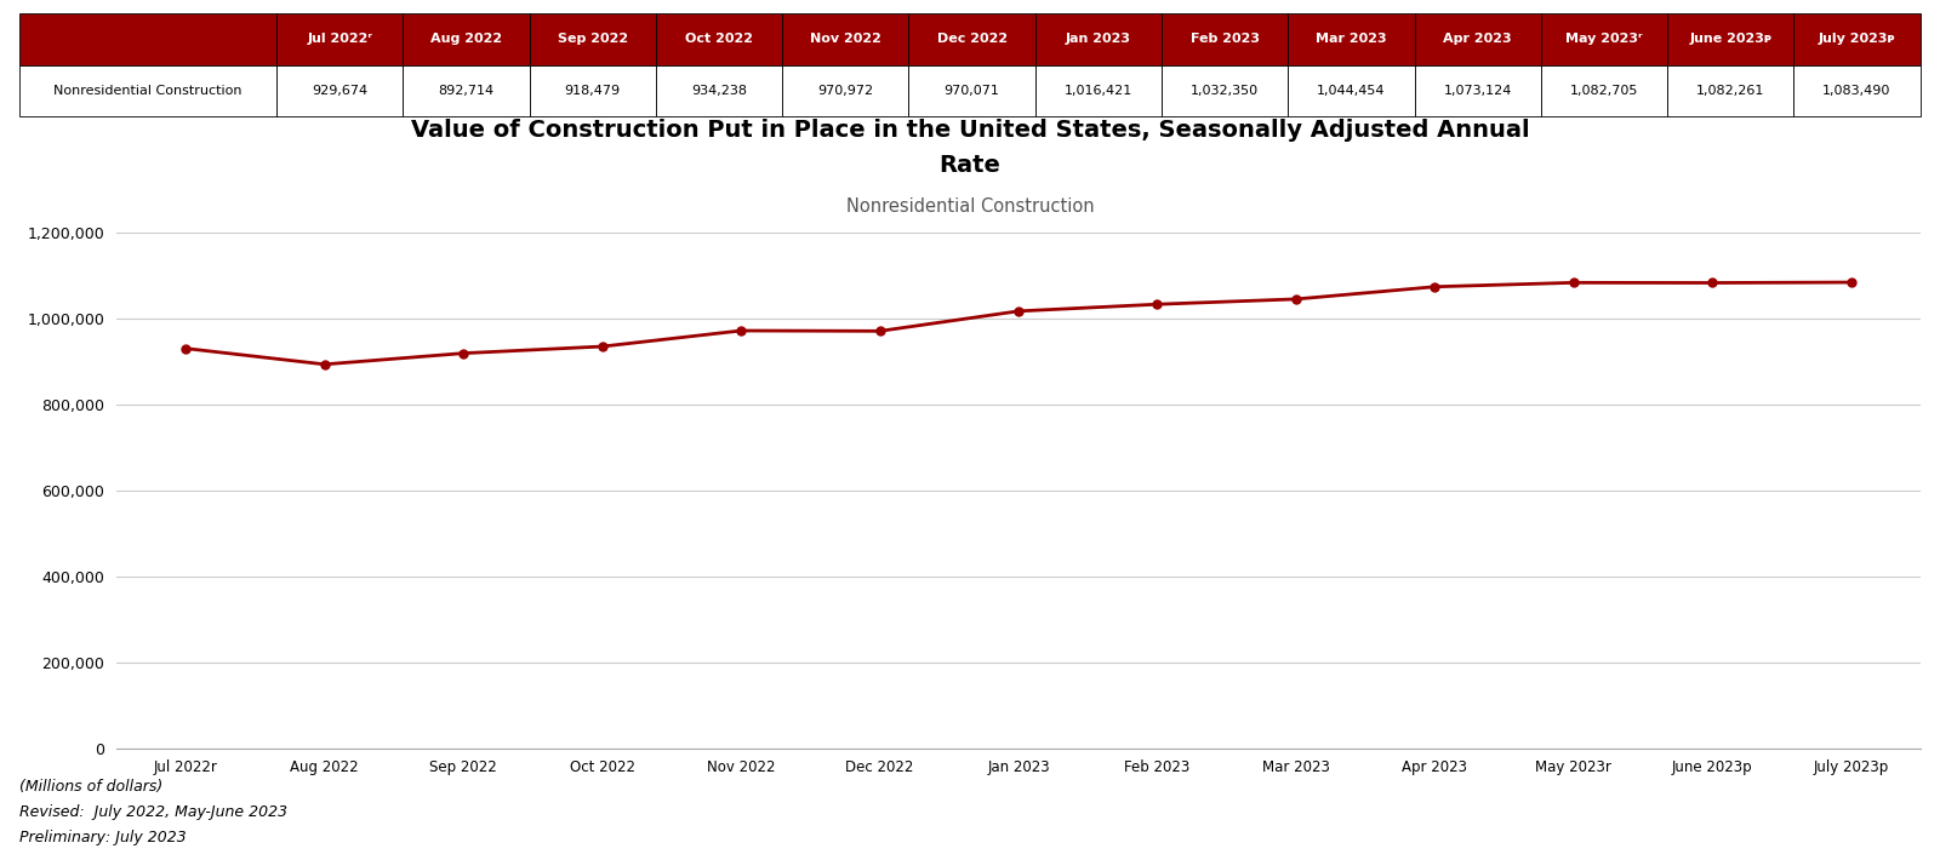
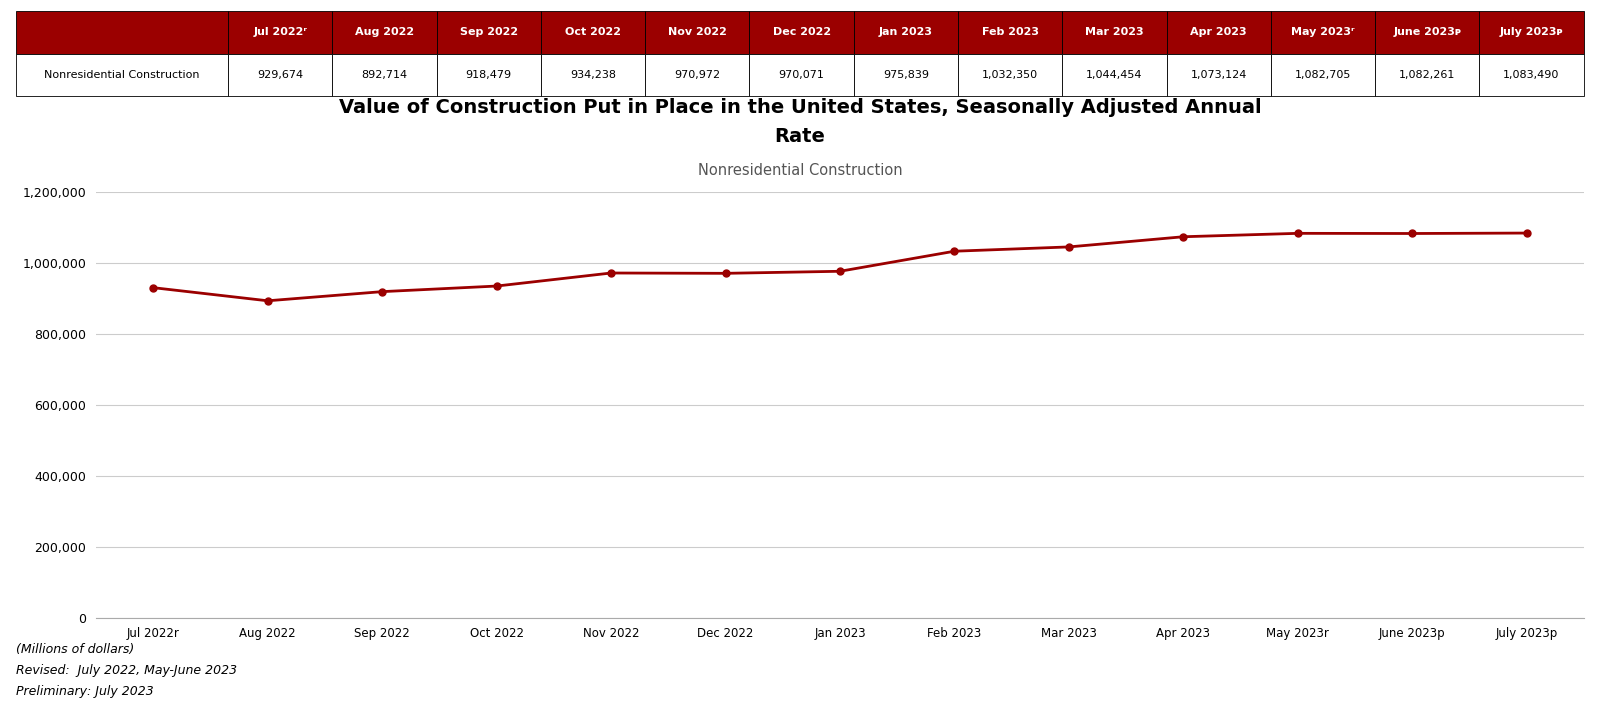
Jan 2023: 1,016,421 -> 975,839
